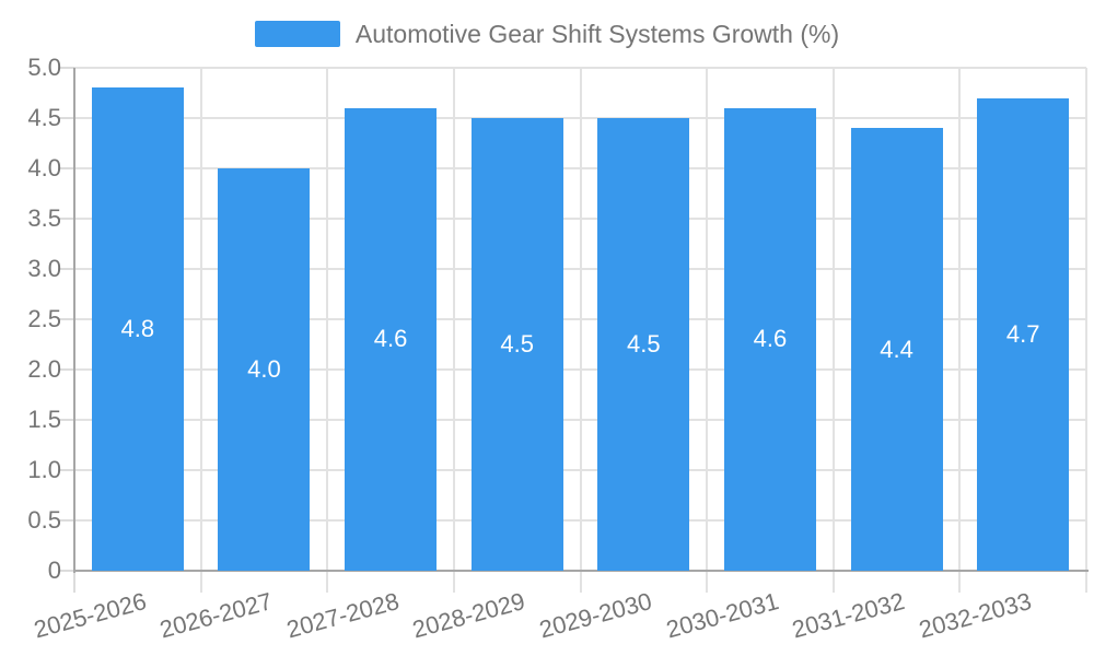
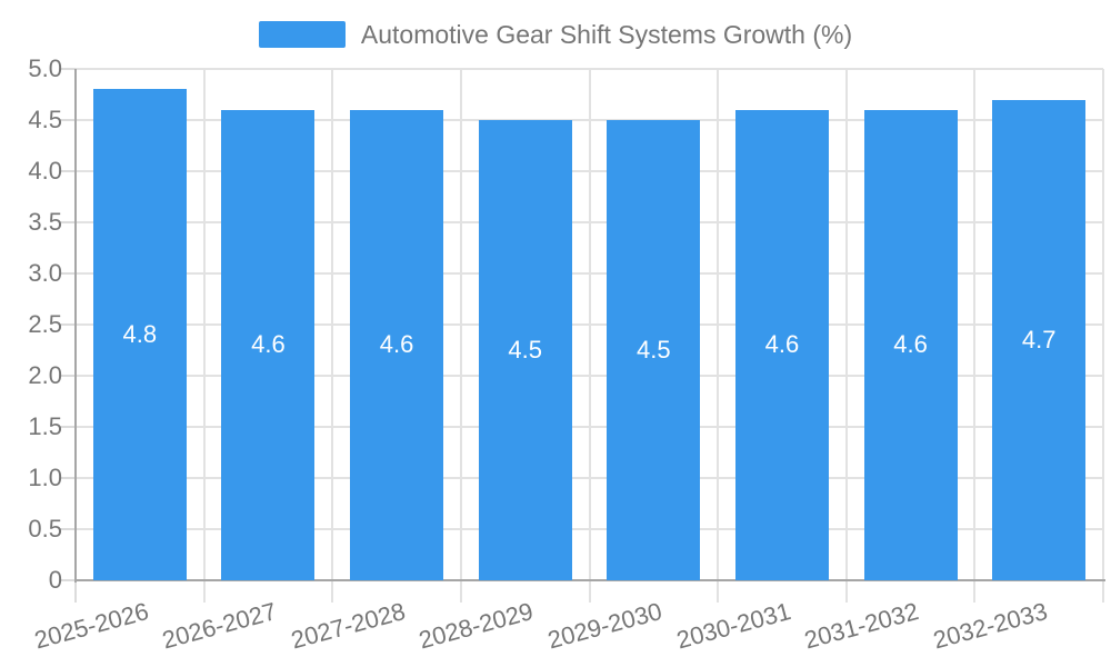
2026-2027: 4.0 -> 4.6
2031-2032: 4.4 -> 4.6
